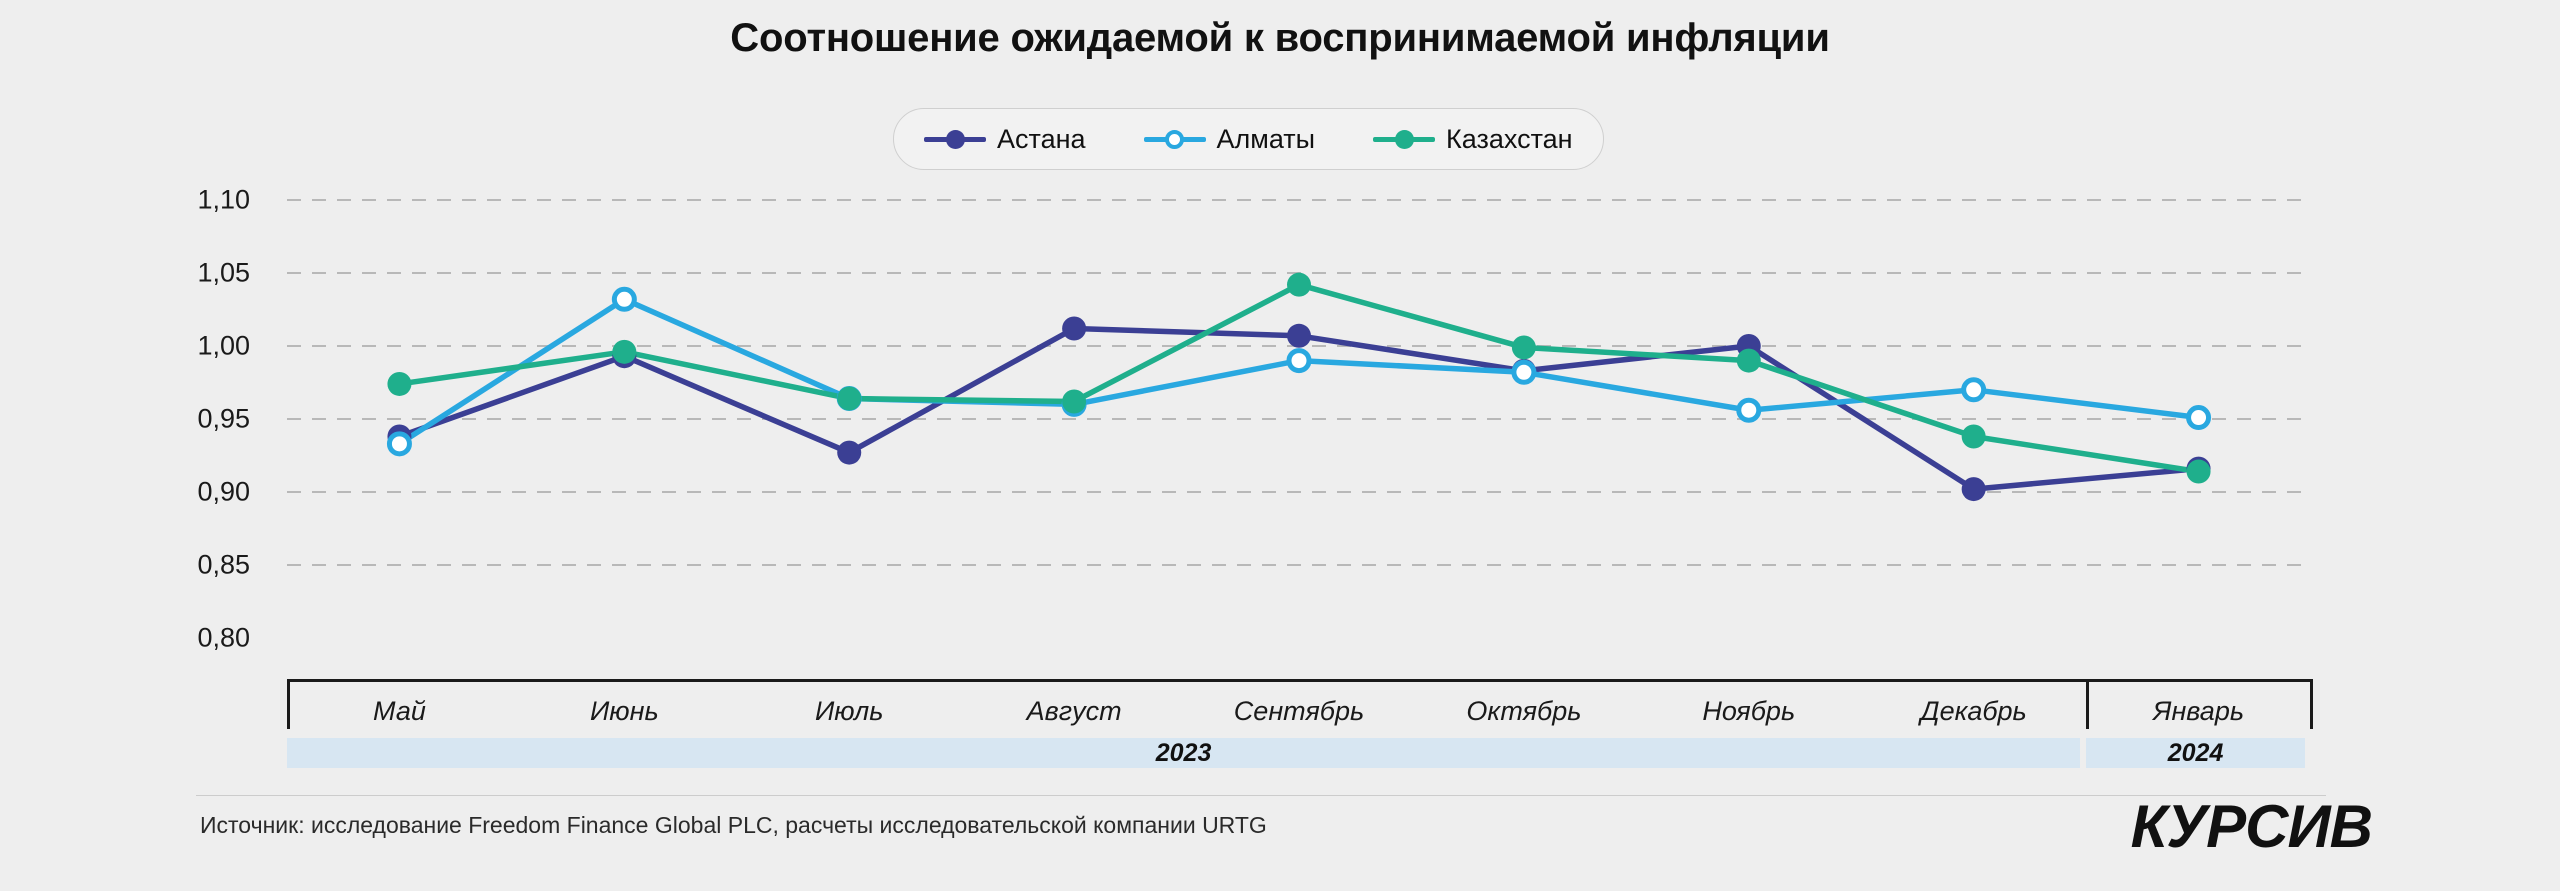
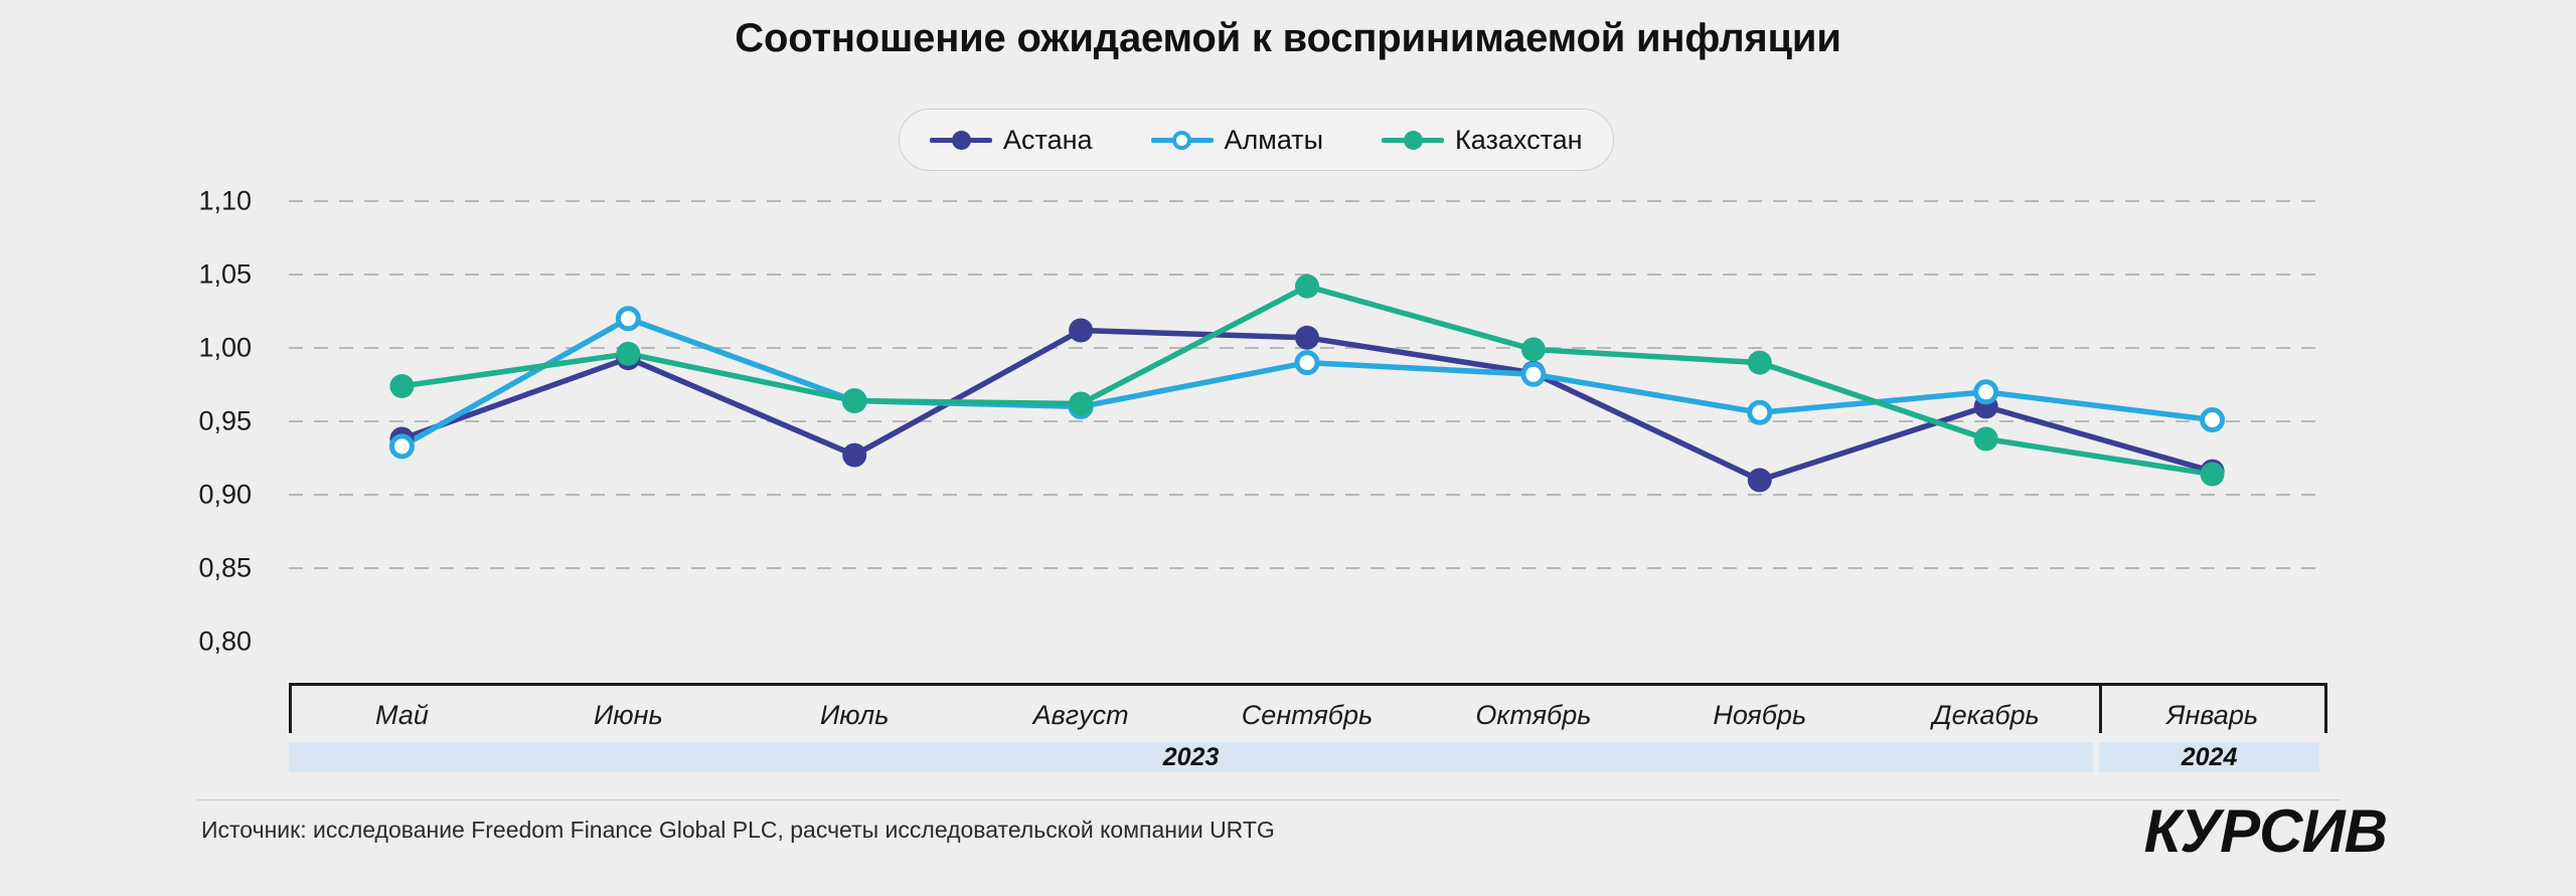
Алматы/Июнь: 1,03 -> 1,02
Астана/Ноябрь: 1,00 -> 0,91
Астана/Декабрь: 0,90 -> 0,96
